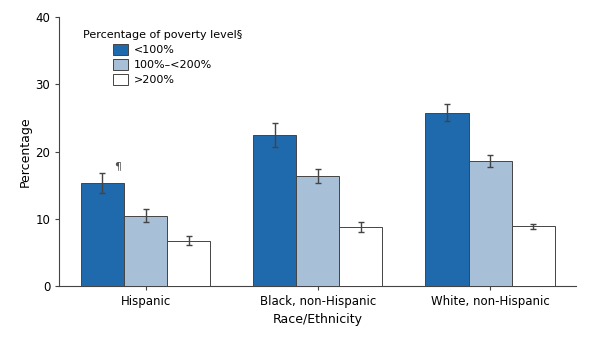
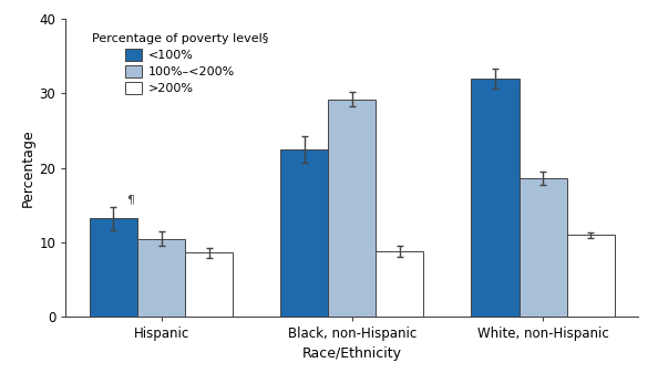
<100%/Hispanic: 15.3 -> 13.2
>200%/Hispanic: 6.8 -> 8.6
100%–<200%/Black, non-Hispanic: 16.4 -> 29.2
<100%/White, non-Hispanic: 25.8 -> 32.0
>200%/White, non-Hispanic: 8.9 -> 11.0
